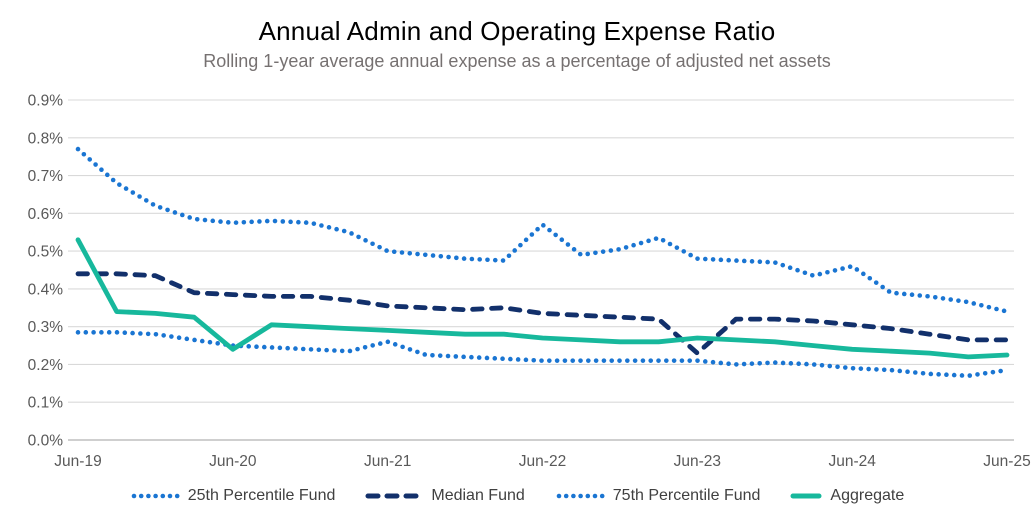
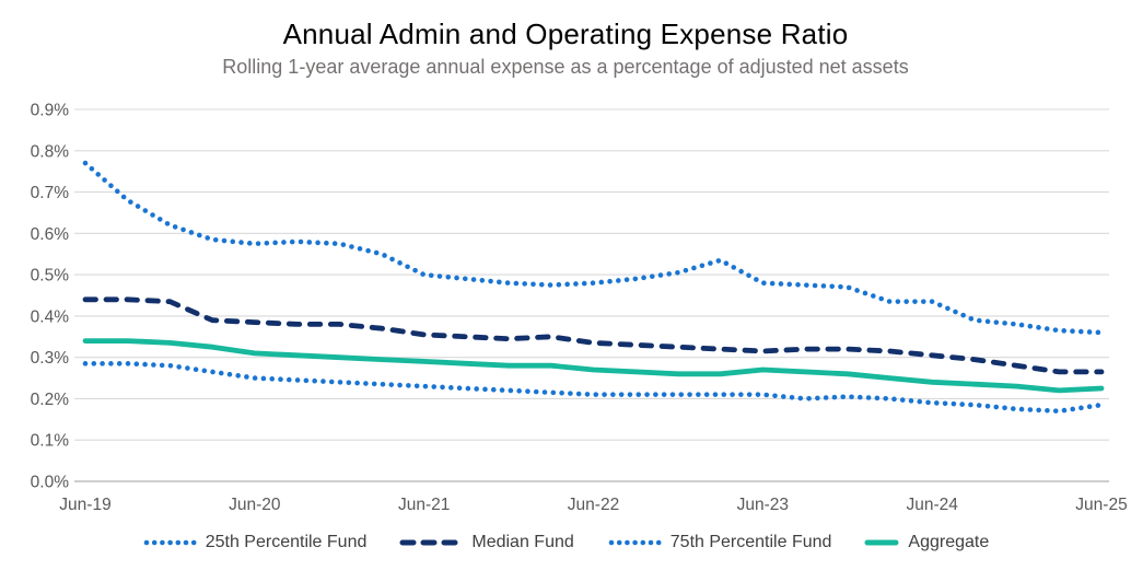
Aggregate/Jun-19: 0.53% -> 0.34%
Aggregate/Jun-20: 0.24% -> 0.31%
25th Percentile Fund/Jun-21: 0.26% -> 0.23%
75th Percentile Fund/Jun-22: 0.57% -> 0.48%
Median Fund/Jun-23: 0.23% -> 0.32%
75th Percentile Fund/Jun-24: 0.46% -> 0.43%
75th Percentile Fund/Jun-25: 0.34% -> 0.36%
